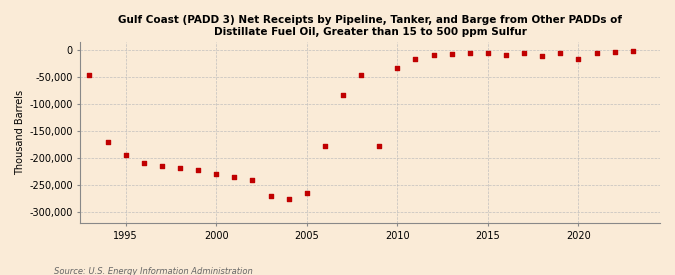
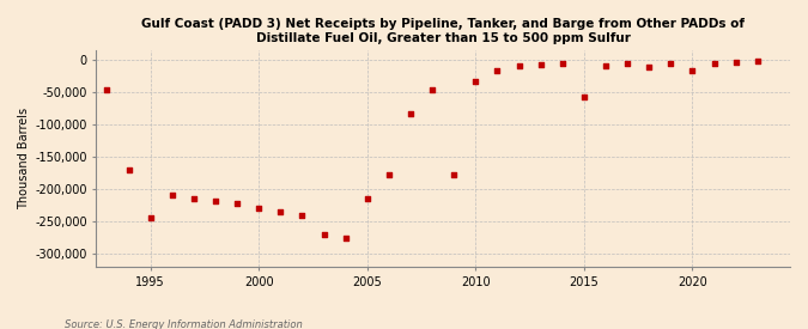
1995: -195,000 -> -244,000
2005: -265,000 -> -214,000
2015: -6,000 -> -58,000
